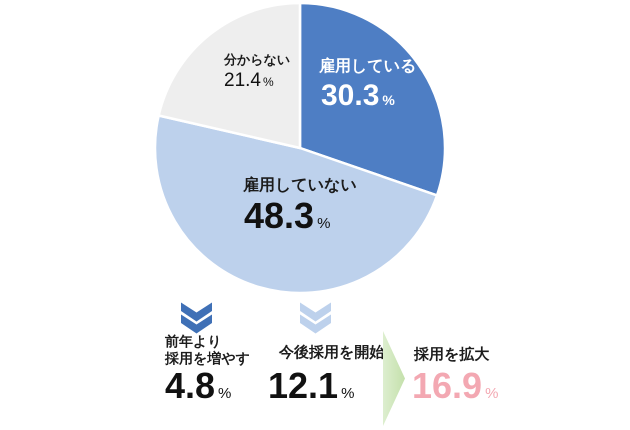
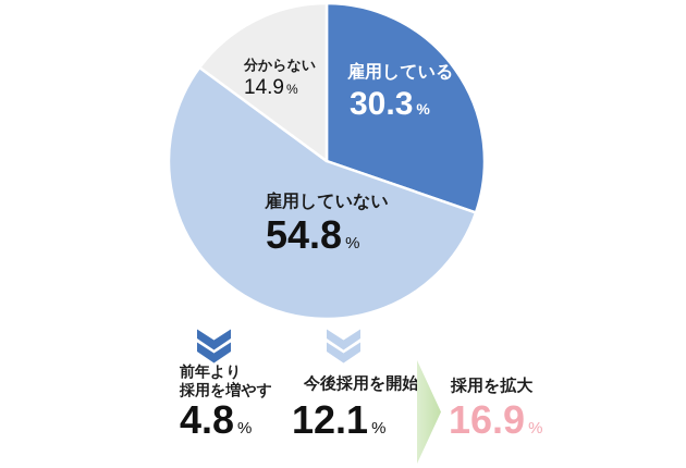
雇用していない: 48.3 -> 54.8
分からない: 21.4 -> 14.9
